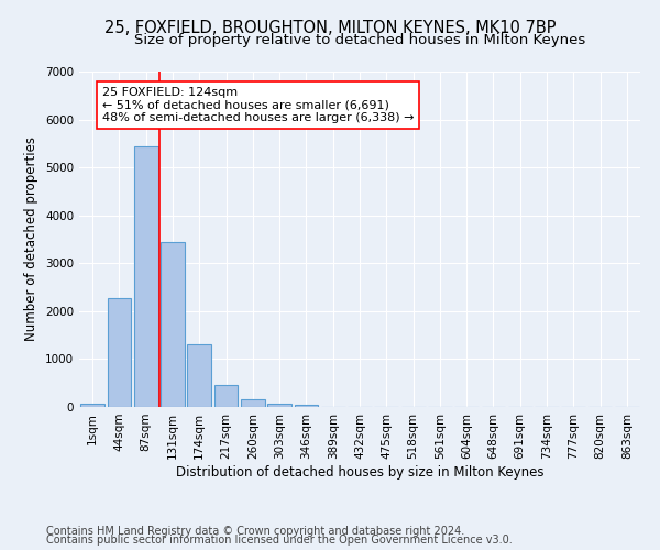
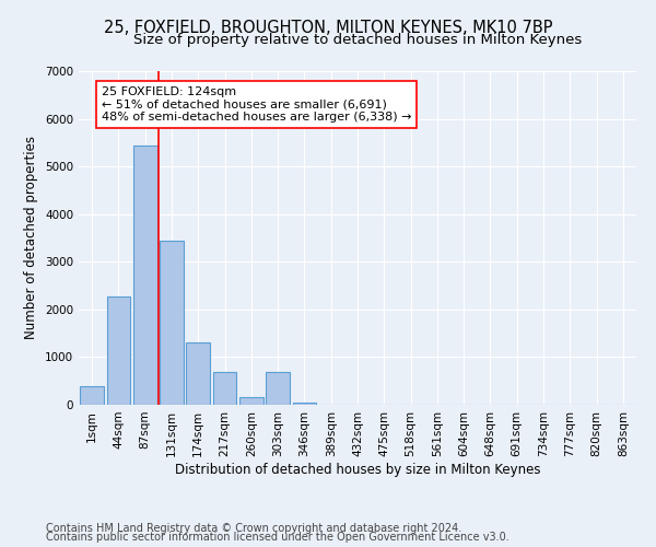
1sqm: 80 -> 400
217sqm: 470 -> 700
303sqm: 80 -> 700
